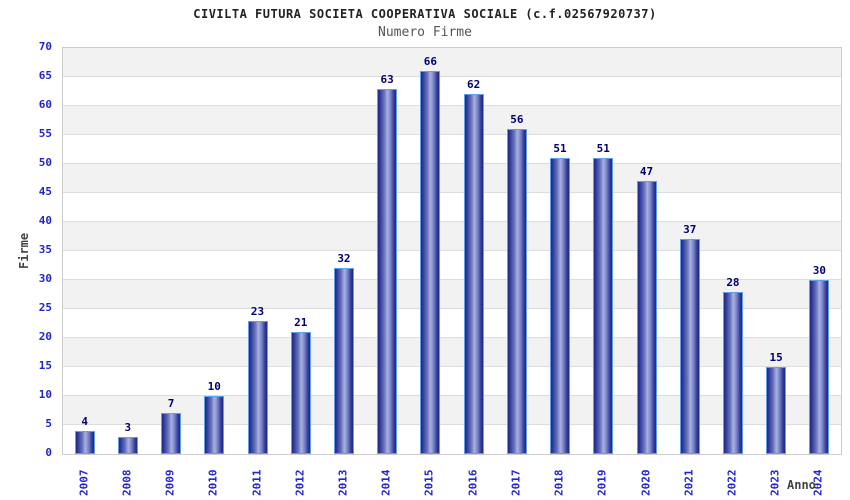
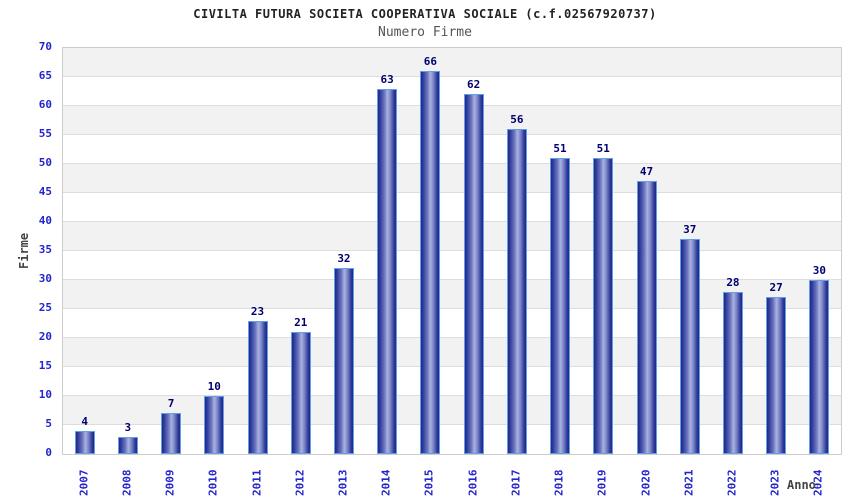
2023: 15 -> 27
